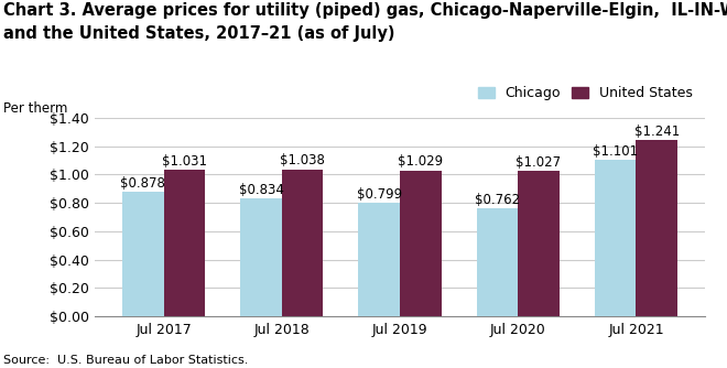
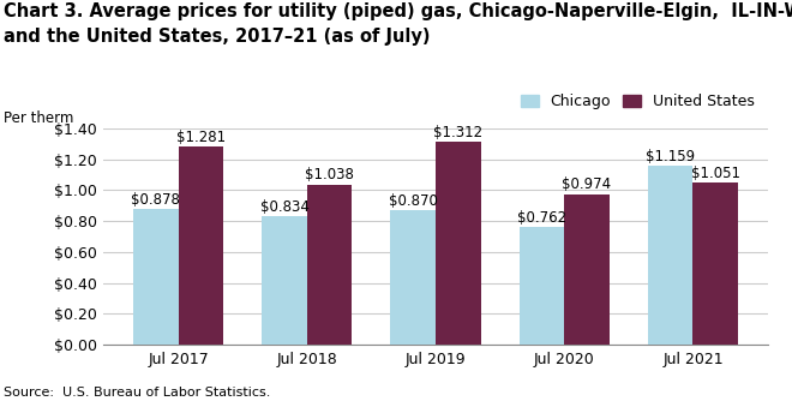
United States/Jul 2017: $1.031 -> $1.281
Chicago/Jul 2019: $0.799 -> $0.870
United States/Jul 2019: $1.029 -> $1.312
United States/Jul 2020: $1.027 -> $0.974
Chicago/Jul 2021: $1.101 -> $1.159
United States/Jul 2021: $1.241 -> $1.051
